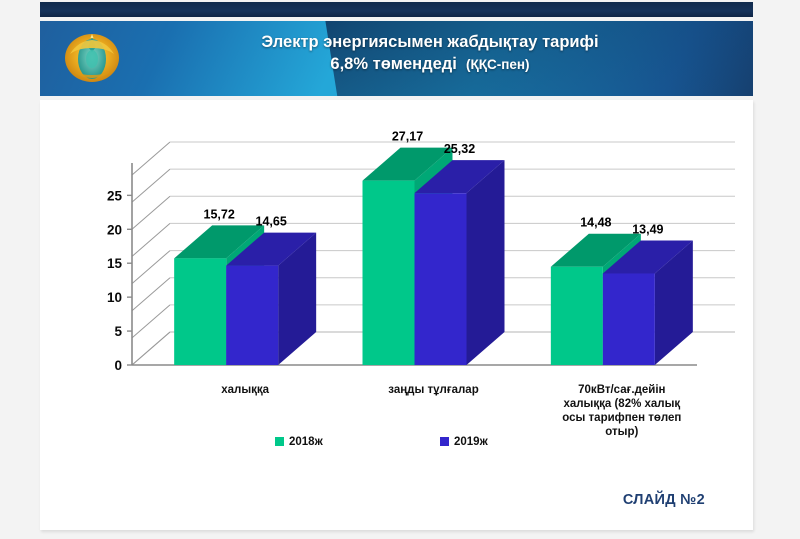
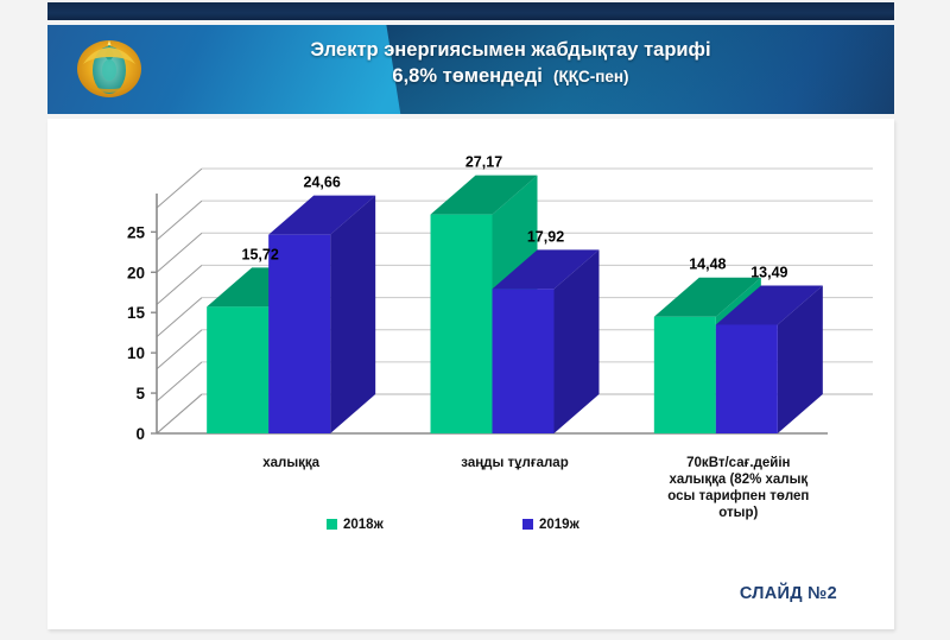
2019ж/халыққа: 14,65 -> 24,66
2019ж/заңды тұлғалар: 25,32 -> 17,92
